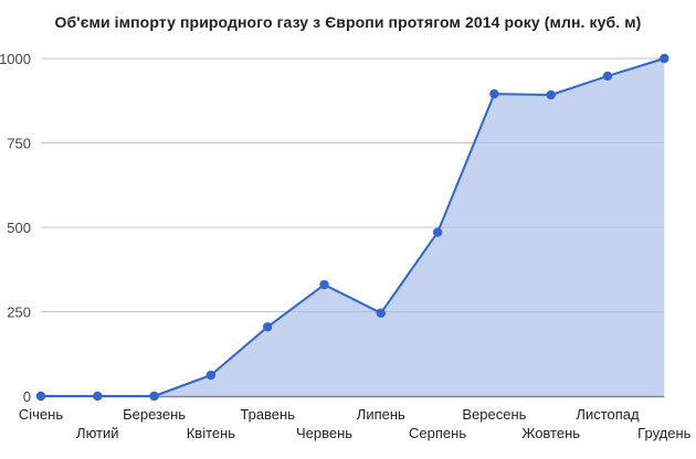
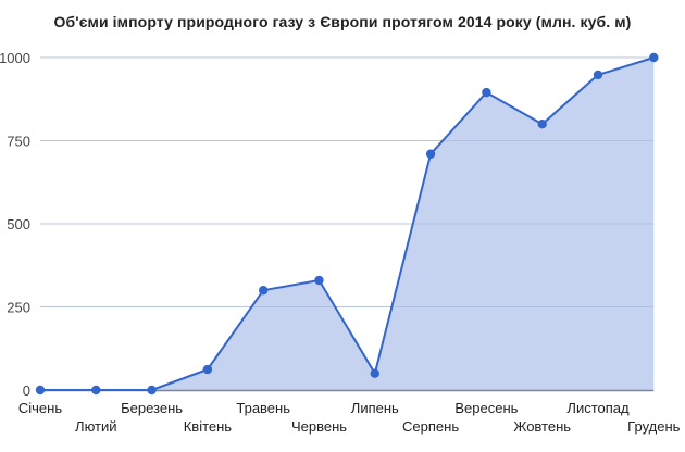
Травень: 200 -> 300
Липень: 250 -> 50
Серпень: 480 -> 710
Жовтень: 890 -> 800
